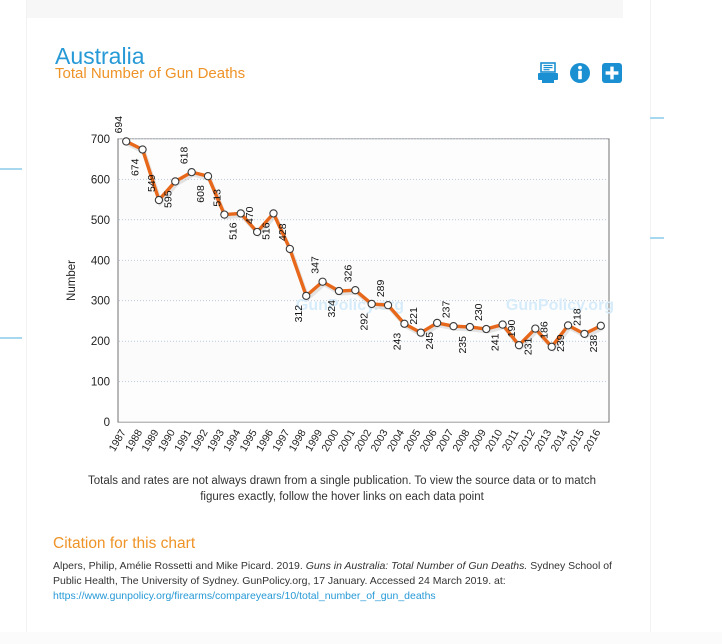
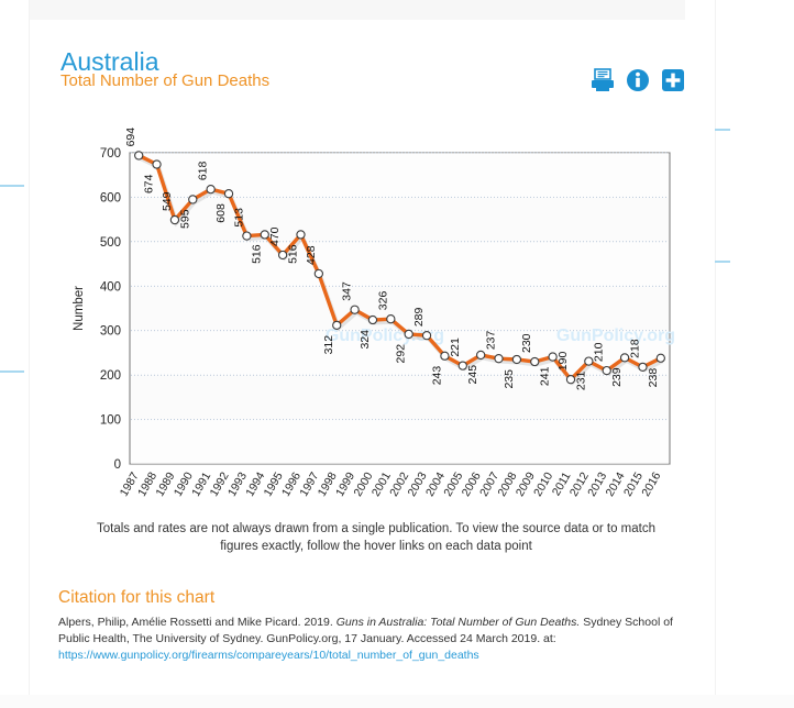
2013: 186 -> 210
